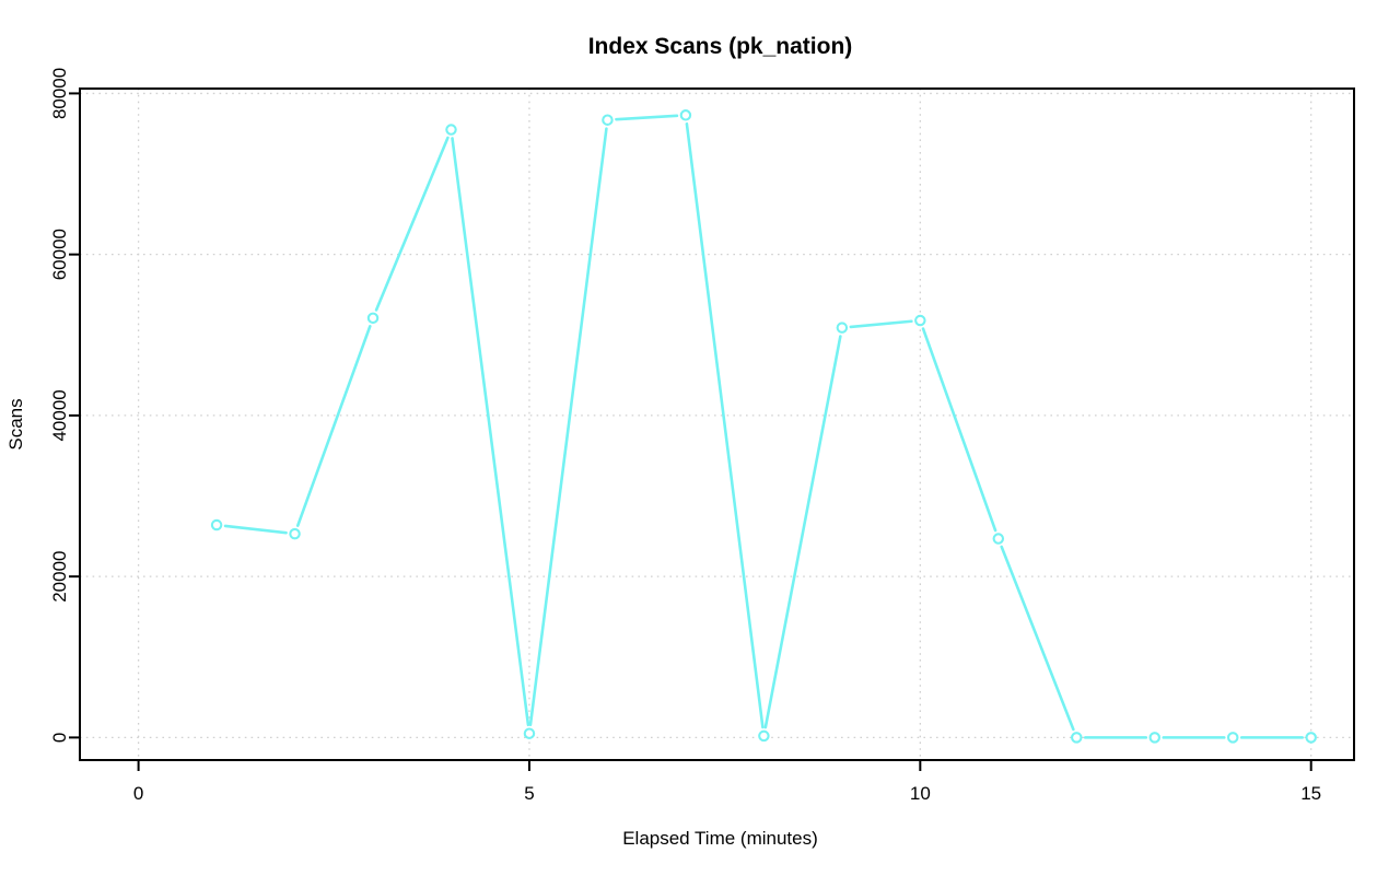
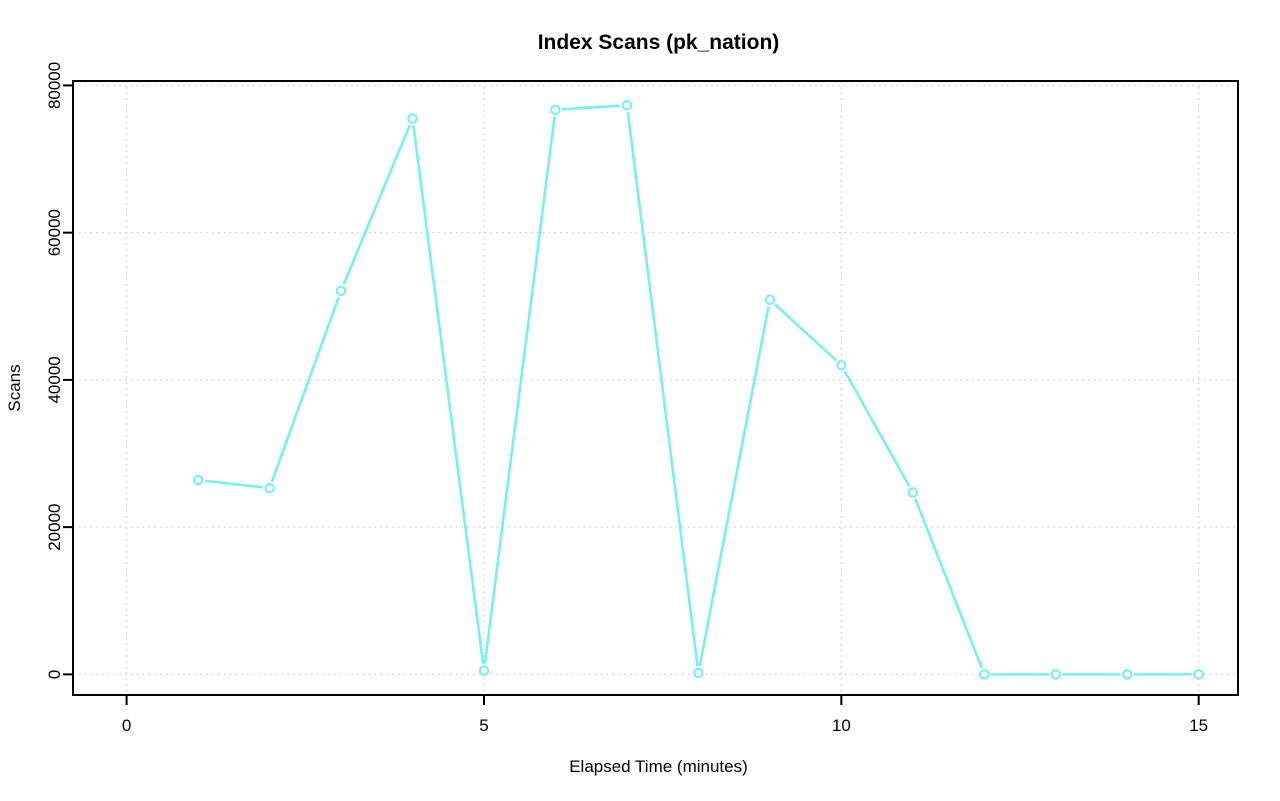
10: 52000 -> 42000
